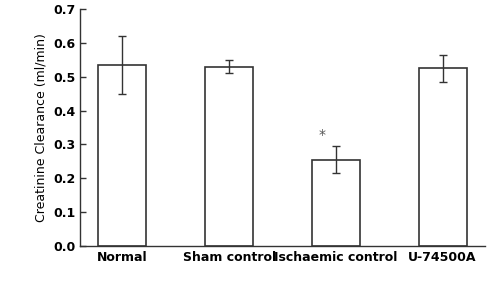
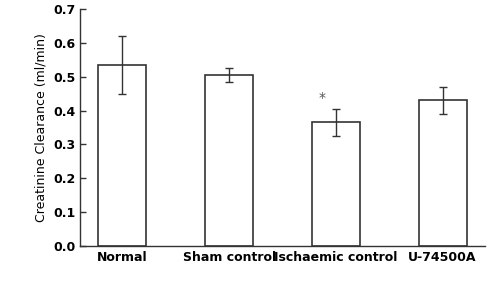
Sham control: 0.530 -> 0.505
Ischaemic control: 0.255 -> 0.365
U-74500A: 0.525 -> 0.430
